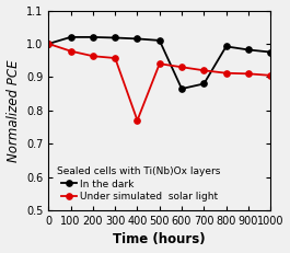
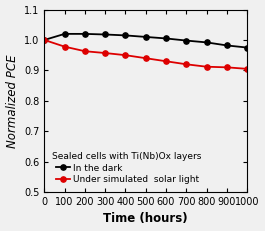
Under simulated solar light/400: 0.770 -> 0.950
In the dark/600: 0.865 -> 1.005
In the dark/700: 0.880 -> 0.998
